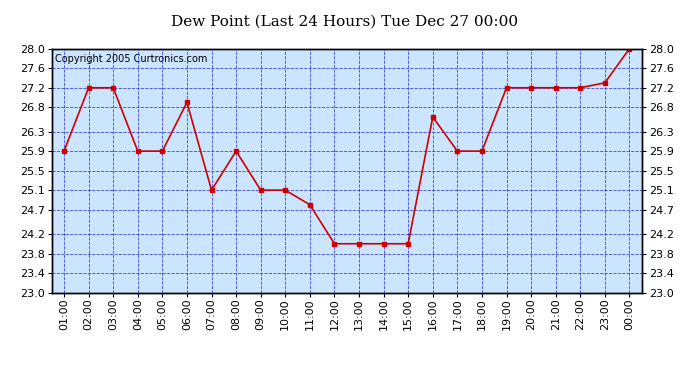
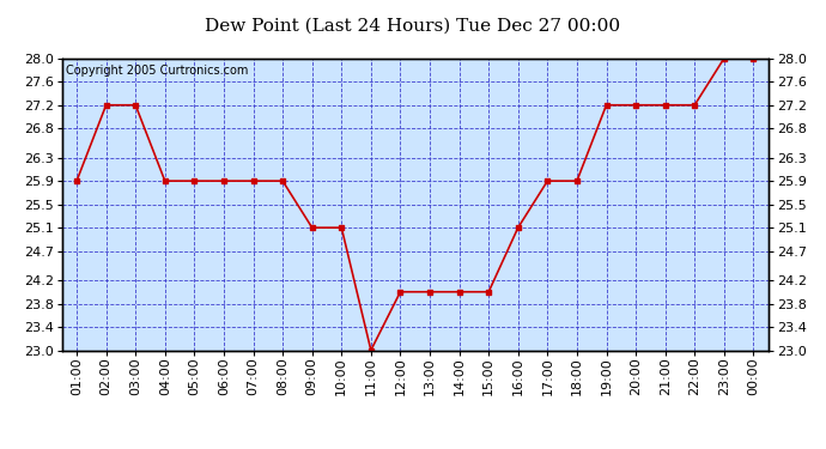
06:00: 26.9 -> 25.9
07:00: 25.1 -> 25.9
11:00: 24.8 -> 23.0
16:00: 26.6 -> 25.1
23:00: 27.3 -> 28.0
